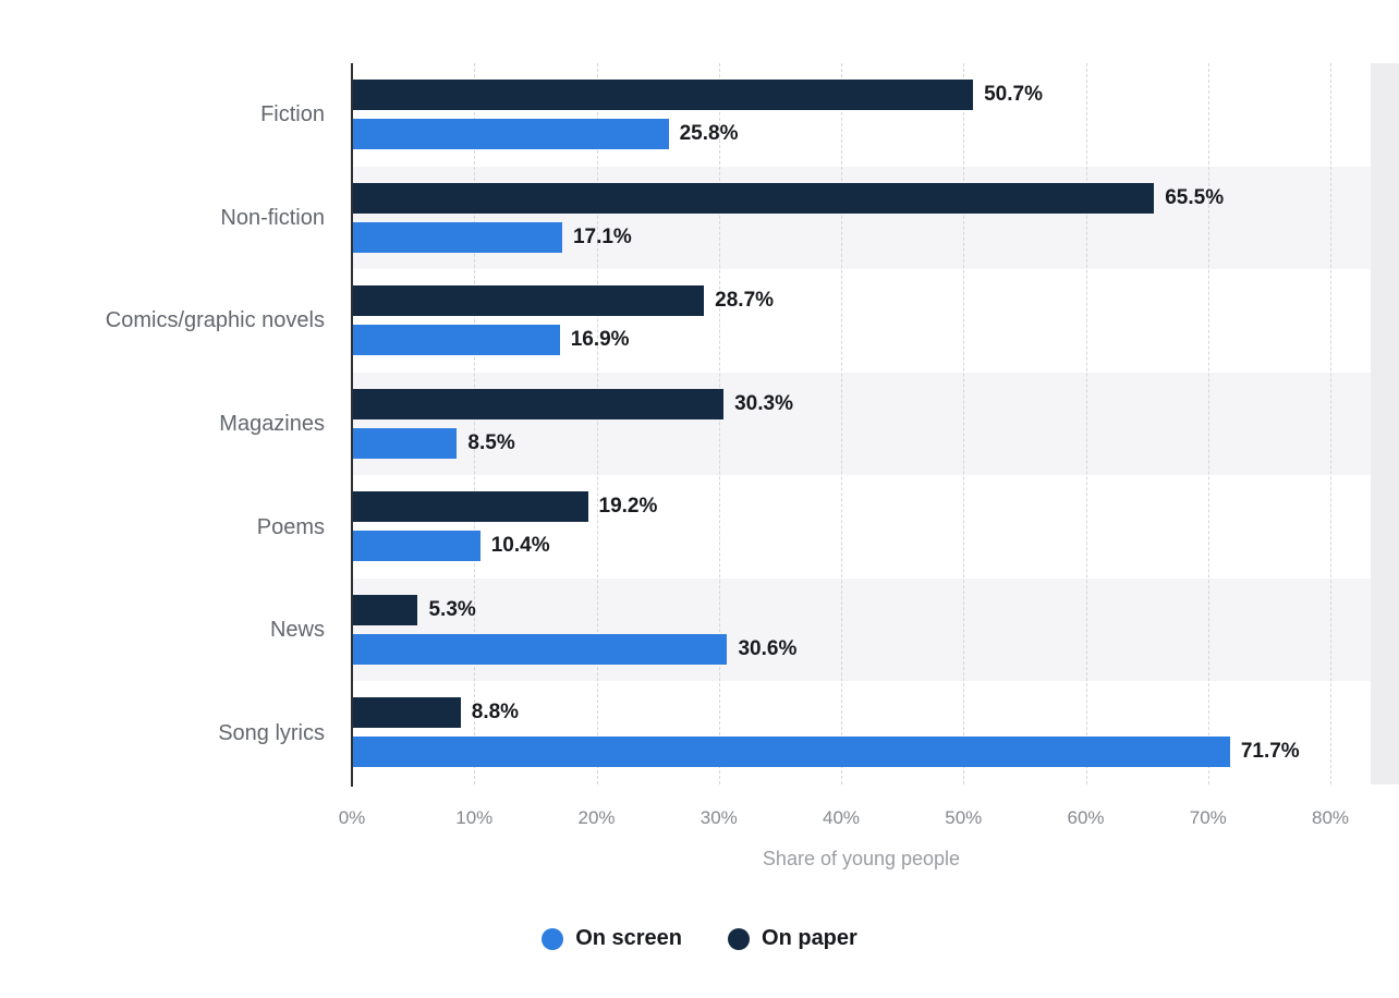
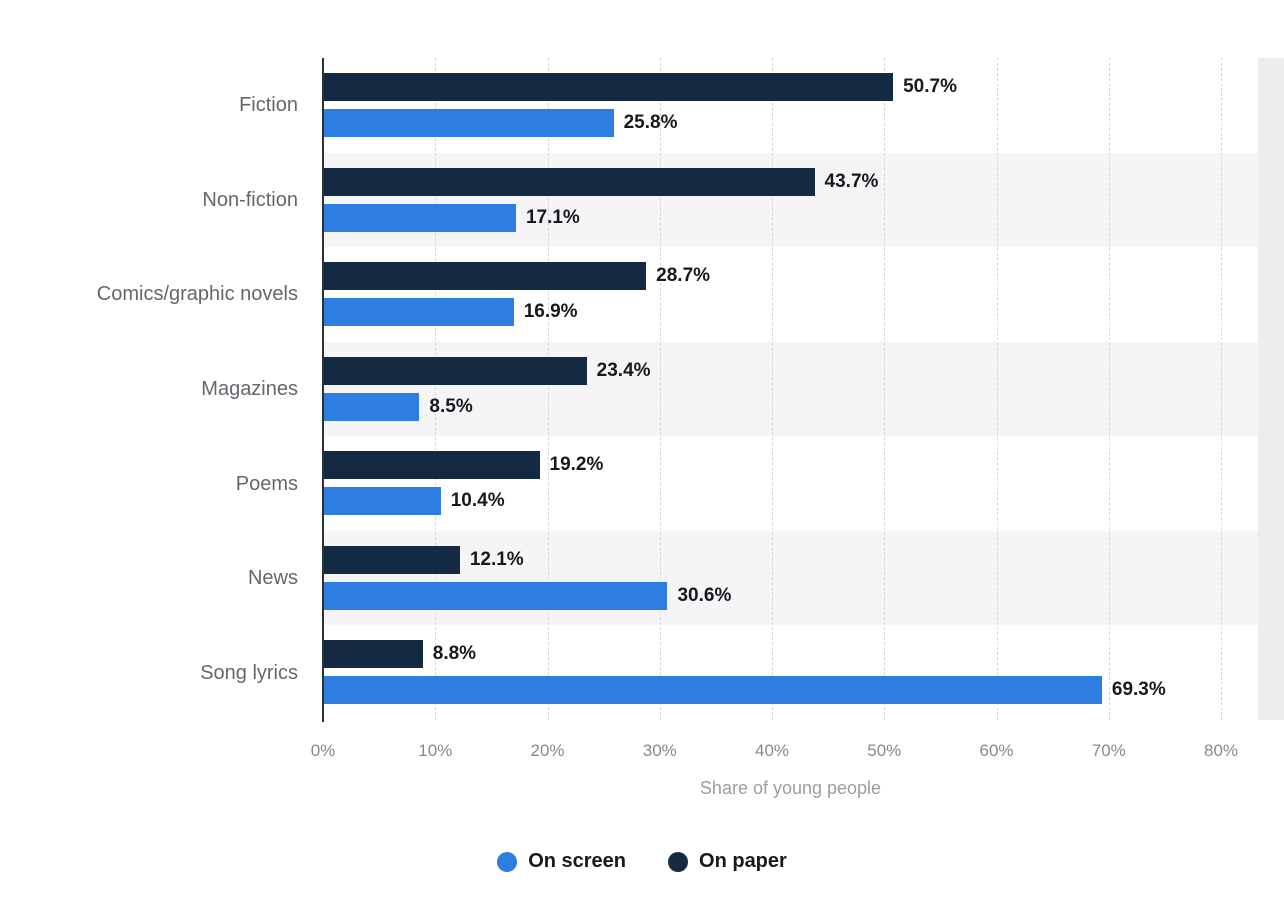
On paper/Non-fiction: 65.5% -> 43.7%
On paper/Magazines: 30.3% -> 23.4%
On paper/News: 5.3% -> 12.1%
On screen/Song lyrics: 71.7% -> 69.3%
